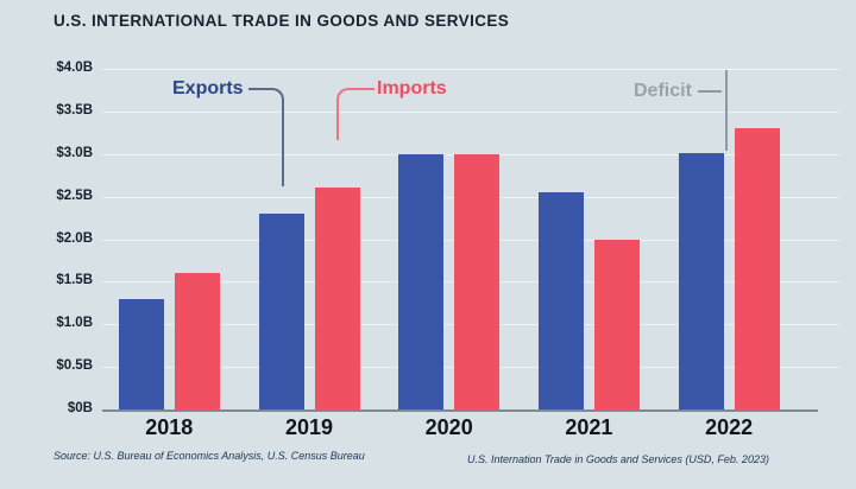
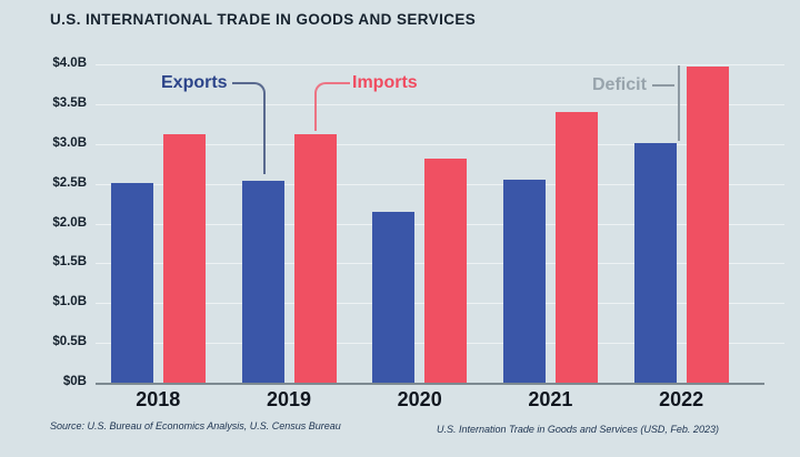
Exports/2018: $1.3B -> $2.5B
Imports/2018: $1.6B -> $3.1B
Exports/2019: $2.3B -> $2.5B
Imports/2019: $2.6B -> $3.1B
Exports/2020: $3.0B -> $2.1B
Imports/2020: $3.0B -> $2.8B
Imports/2021: $2.0B -> $3.4B
Imports/2022: $3.3B -> $4.0B
